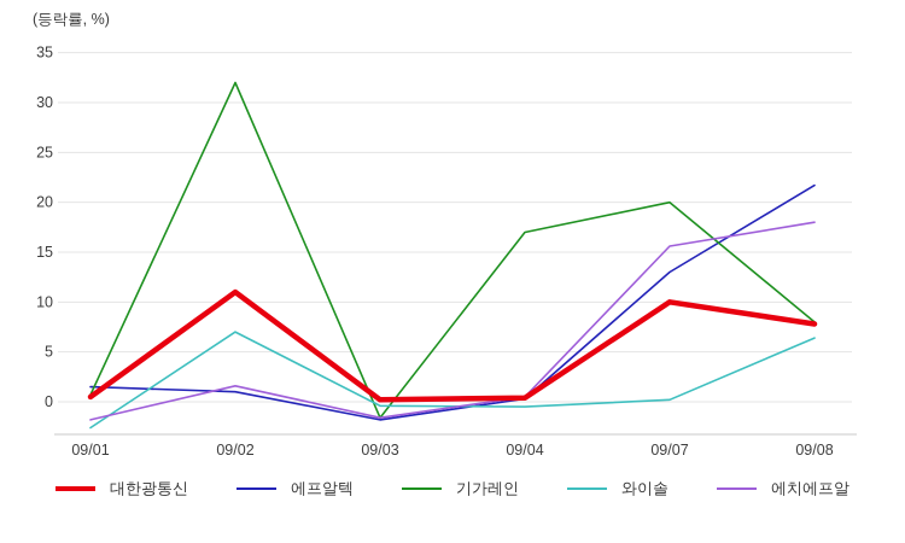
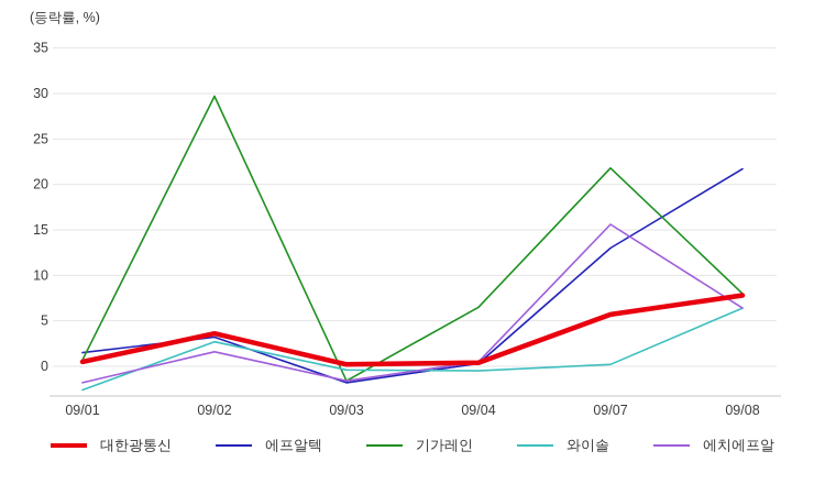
대한광통신/09/02: 11 -> 4
에프알텍/09/02: 1 -> 3
기가레인/09/02: 32 -> 30
와이솔/09/02: 7 -> 3
기가레인/09/04: 17 -> 6
대한광통신/09/07: 10 -> 6
기가레인/09/07: 20 -> 22
에치에프알/09/08: 18 -> 6
